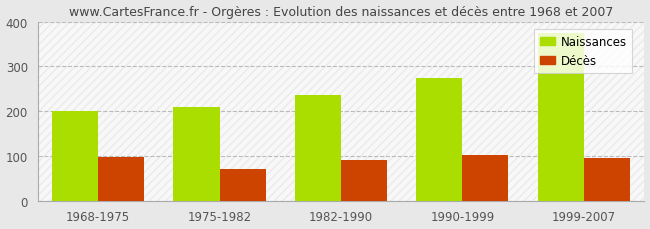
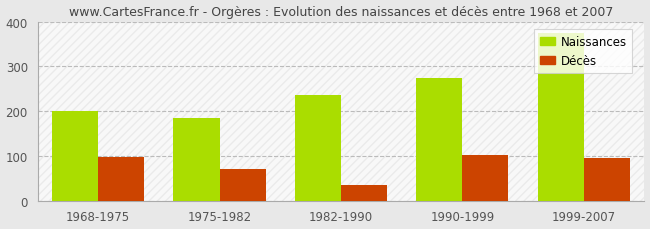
Naissances/1975-1982: 210 -> 185
Décès/1982-1990: 92 -> 35
